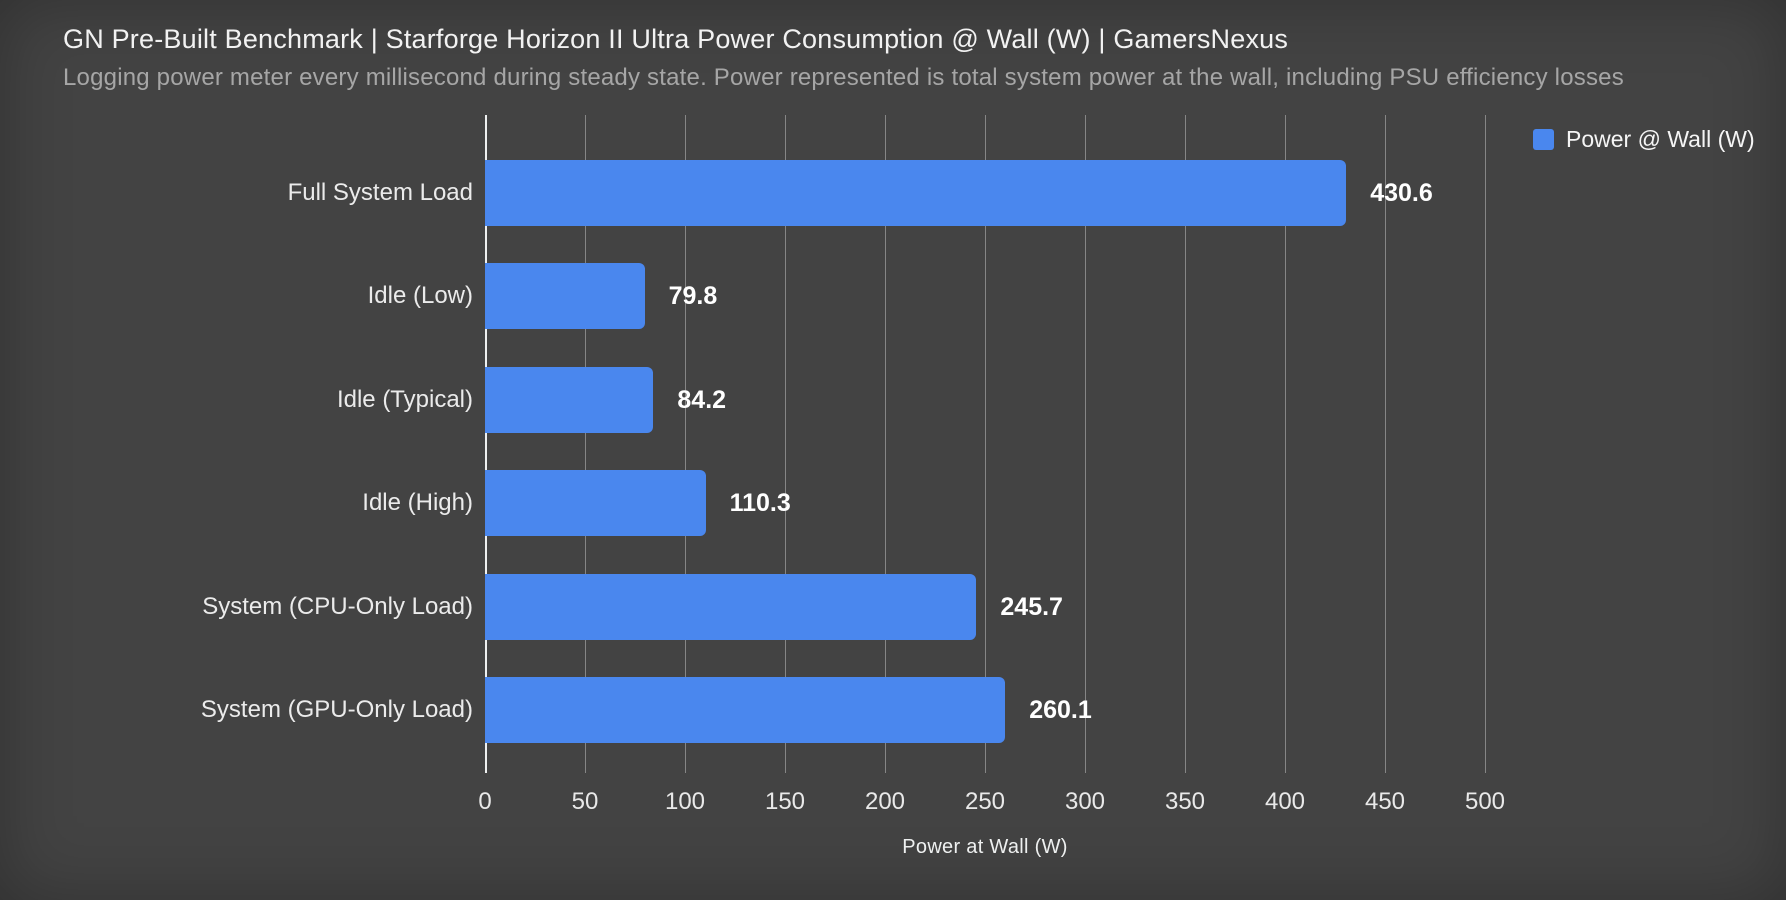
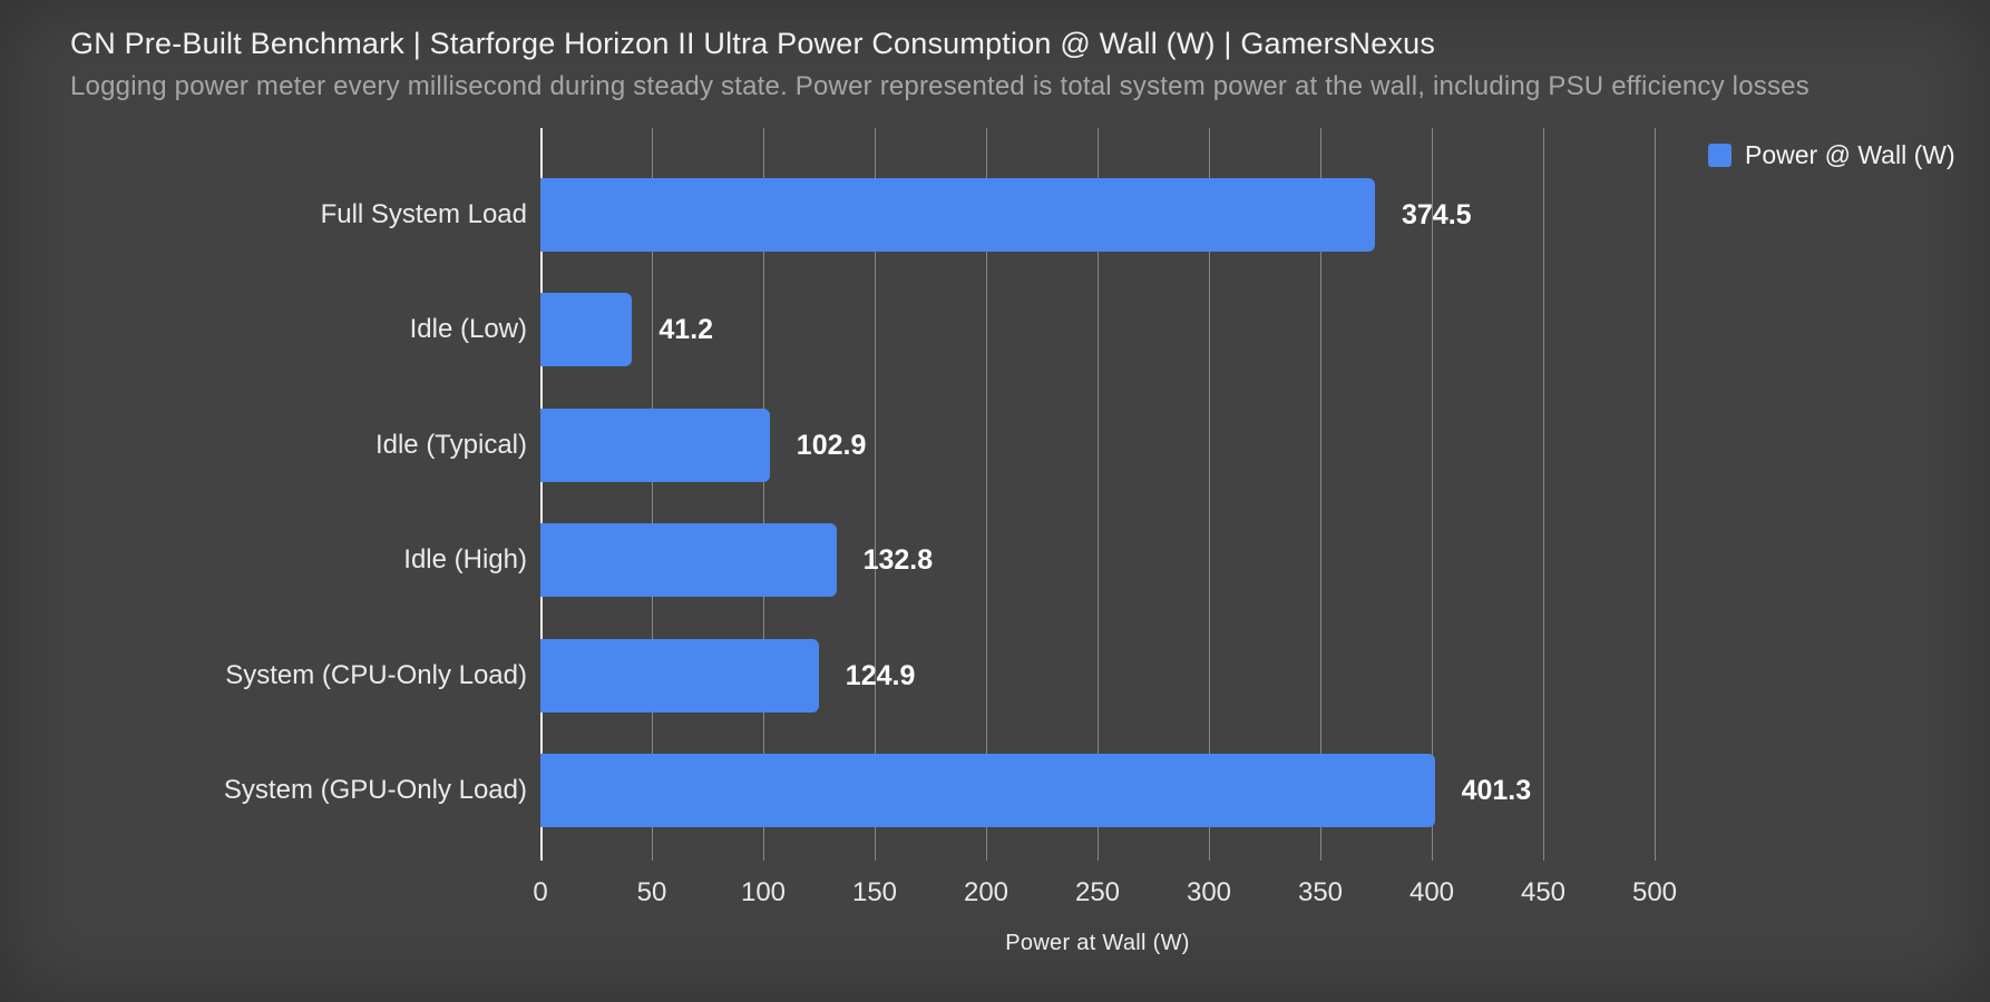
Full System Load: 430.6 -> 374.5
Idle (Low): 79.8 -> 41.2
Idle (Typical): 84.2 -> 102.9
Idle (High): 110.3 -> 132.8
System (CPU-Only Load): 245.7 -> 124.9
System (GPU-Only Load): 260.1 -> 401.3
